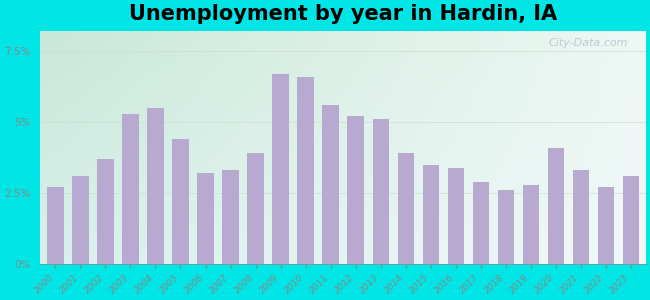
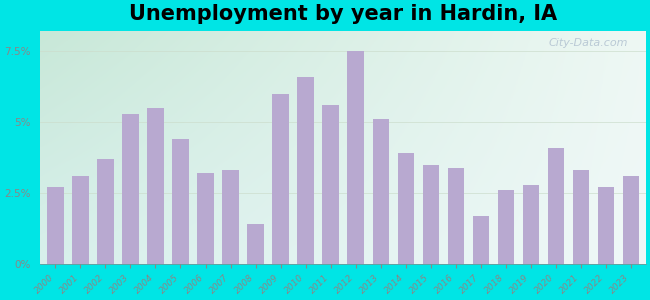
2008: 3.9% -> 1.4%
2009: 6.7% -> 6.0%
2012: 5.2% -> 7.5%
2017: 2.9% -> 1.7%
